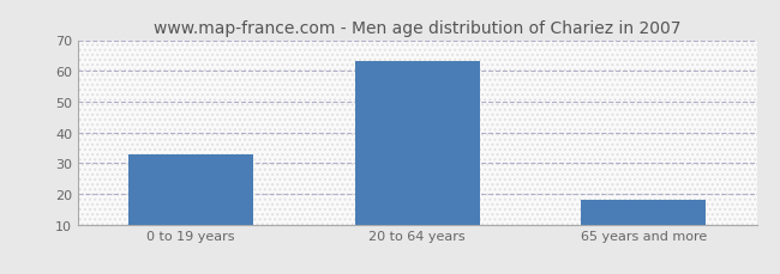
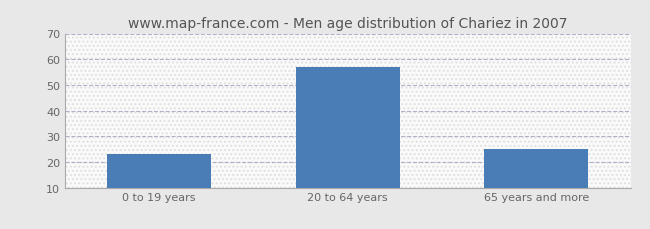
0 to 19 years: 33 -> 23
20 to 64 years: 63 -> 57
65 years and more: 18 -> 25
